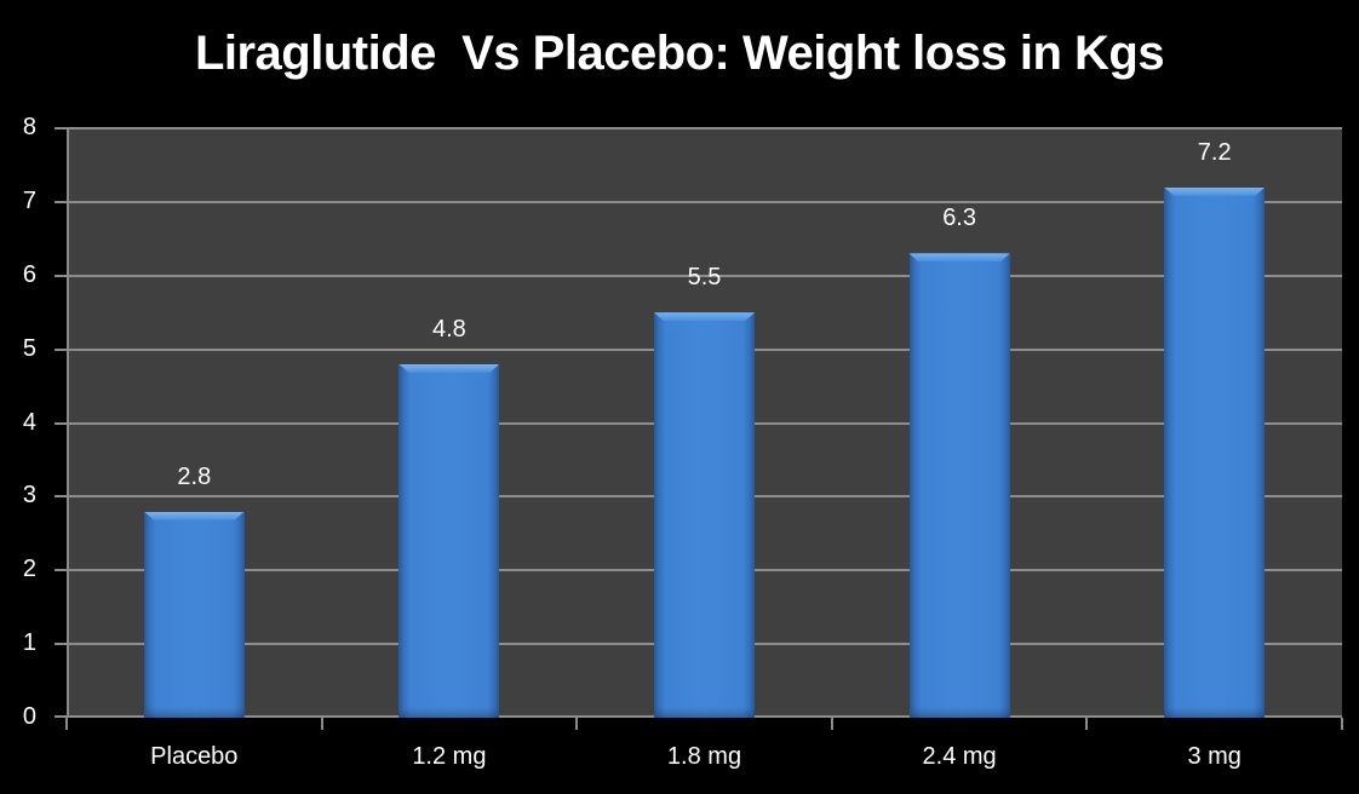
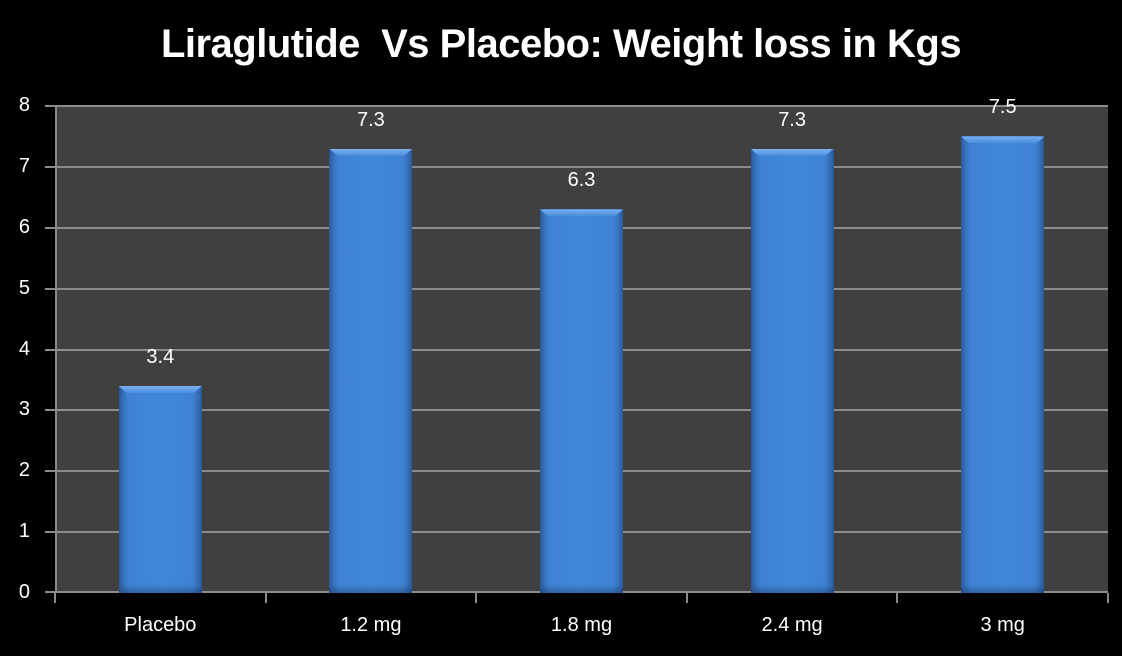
Placebo: 2.8 -> 3.4
1.2 mg: 4.8 -> 7.3
1.8 mg: 5.5 -> 6.3
2.4 mg: 6.3 -> 7.3
3 mg: 7.2 -> 7.5
